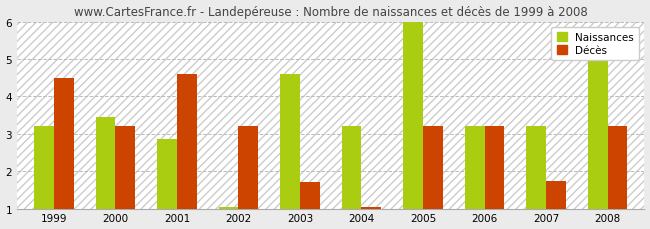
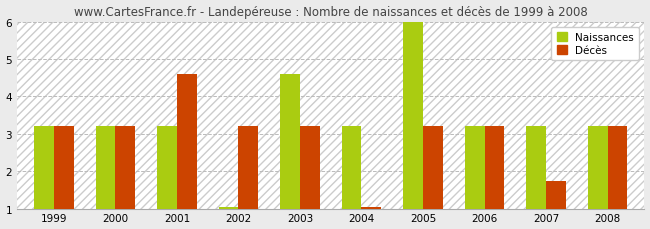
Décès/1999: 4.50 -> 3.20
Naissances/2000: 3.45 -> 3.20
Naissances/2001: 2.85 -> 3.20
Décès/2003: 1.70 -> 3.20
Naissances/2008: 5.00 -> 3.20
